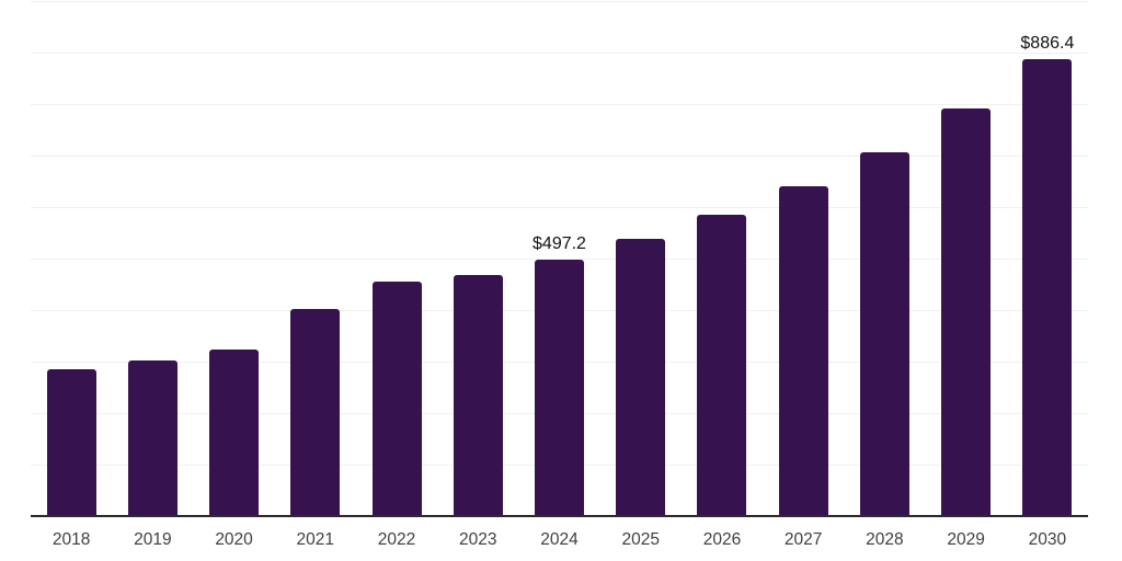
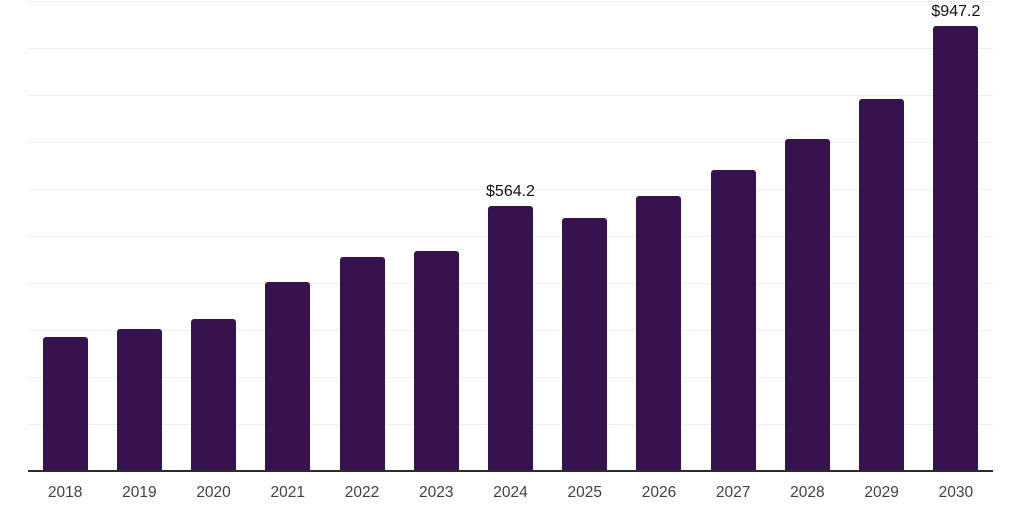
2024: $497.2 -> $564.2
2030: $886.4 -> $947.2
